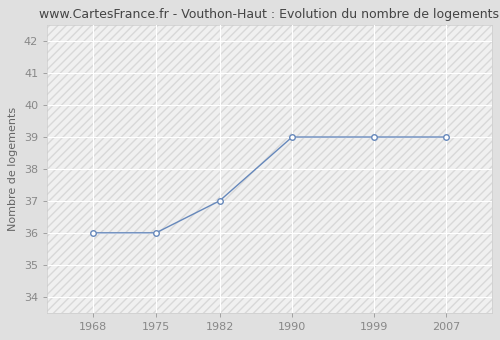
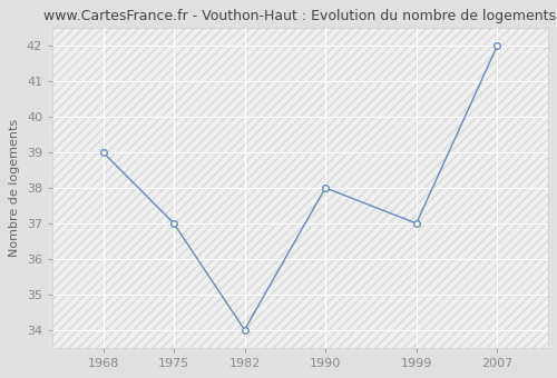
1968: 36 -> 39
1975: 36 -> 37
1982: 37 -> 34
1990: 39 -> 38
1999: 39 -> 37
2007: 39 -> 42
